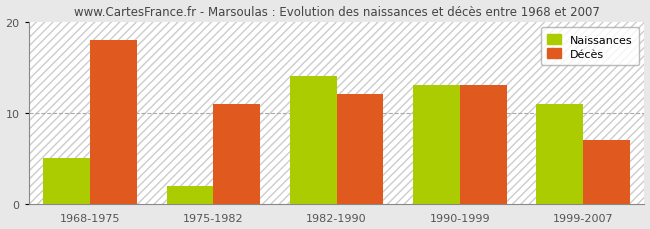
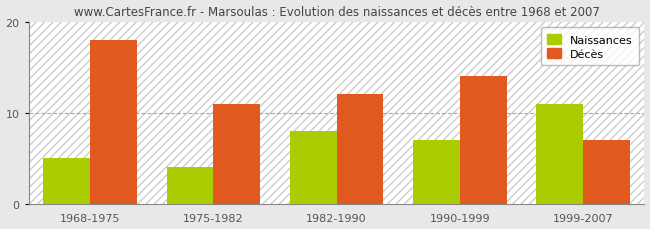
Naissances/1975-1982: 2 -> 4
Naissances/1982-1990: 14 -> 8
Naissances/1990-1999: 13 -> 7
Décès/1990-1999: 13 -> 14
